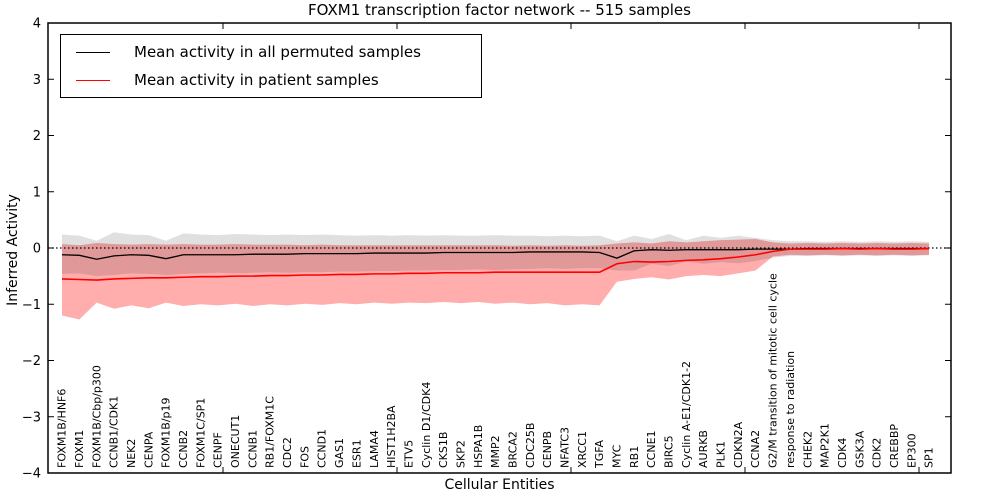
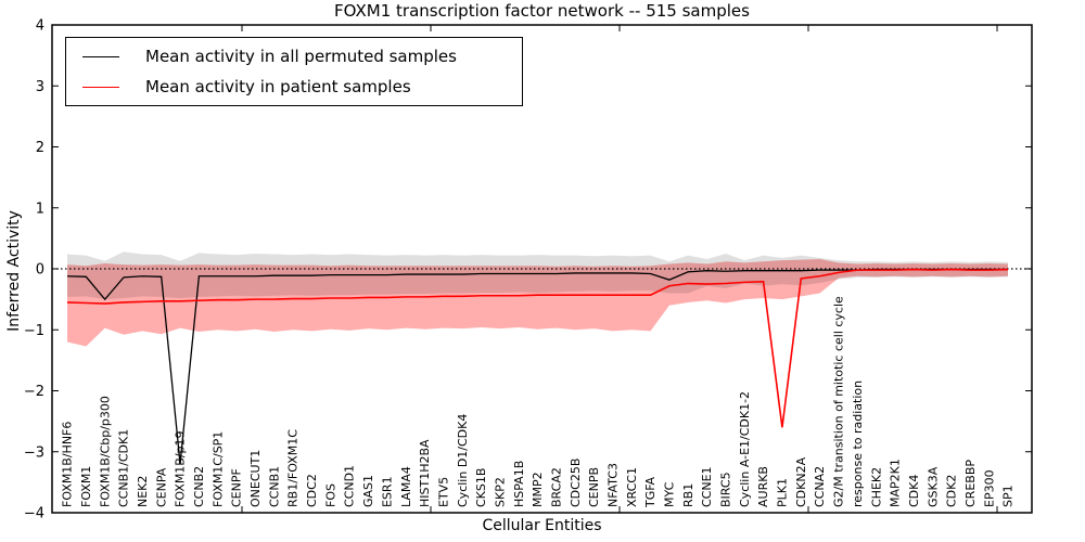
Mean activity in all permuted samples/FOXM1B/Cbp/p300: -0.2 -> -0.5
Mean activity in all permuted samples/FOXM1B/p19: -0.2 -> -3.2
Mean activity in patient samples/PLK1: -0.2 -> -2.6
